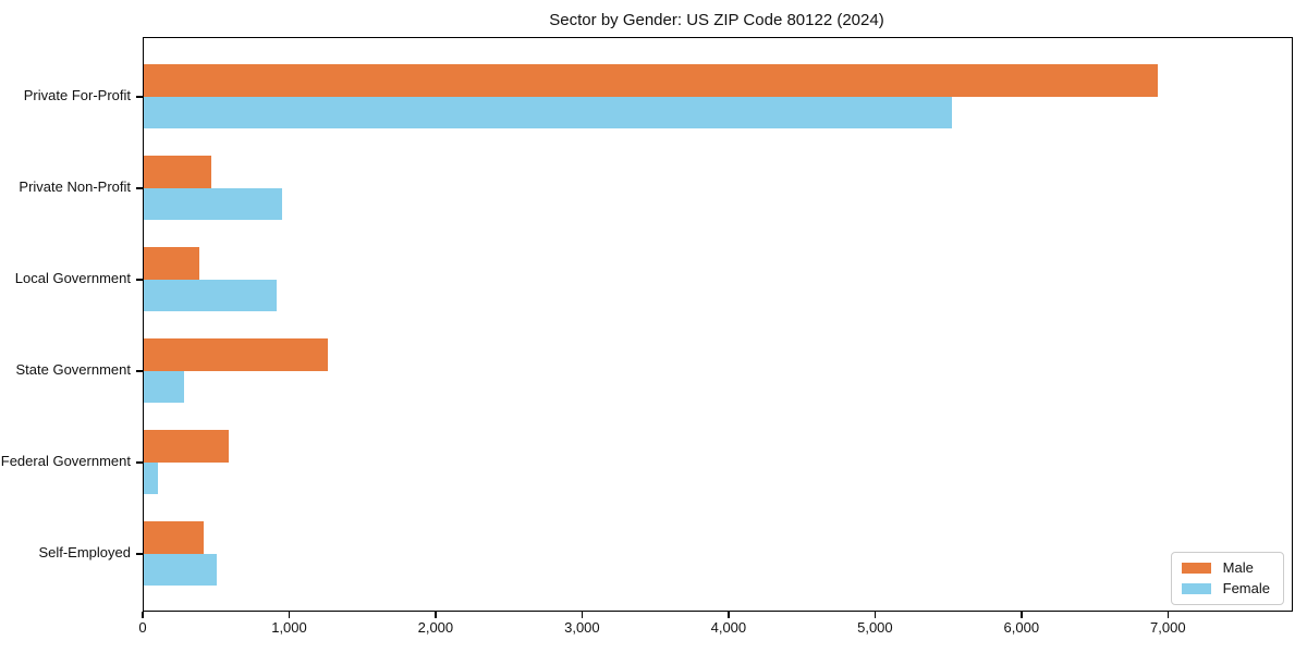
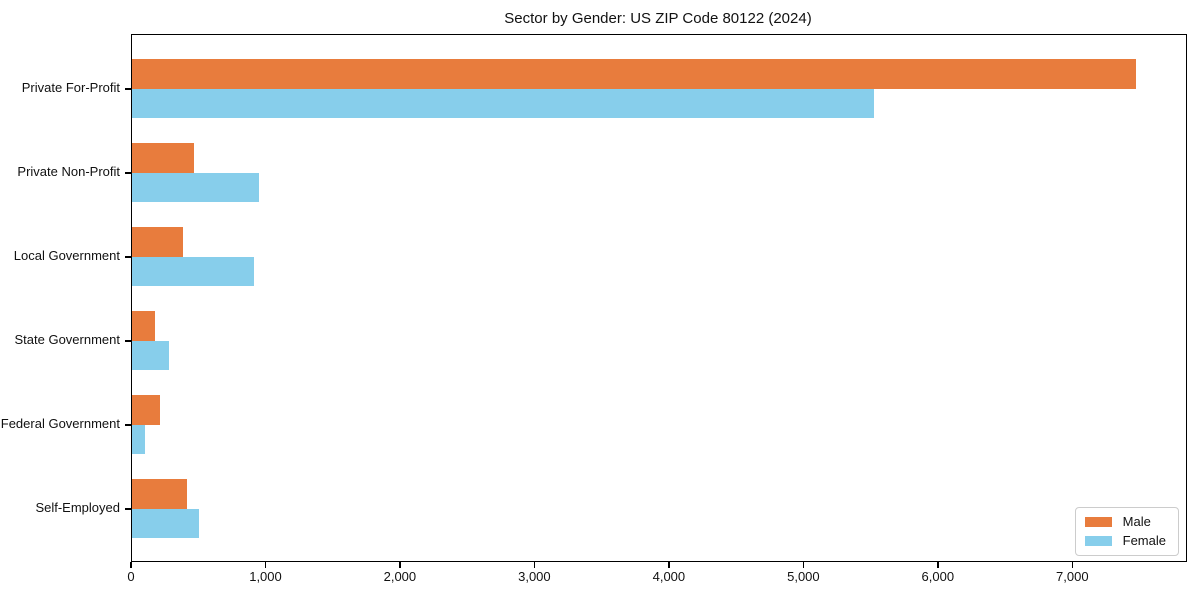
Male/Private For-Profit: 6920 -> 7460
Male/State Government: 1260 -> 170
Male/Federal Government: 580 -> 210
